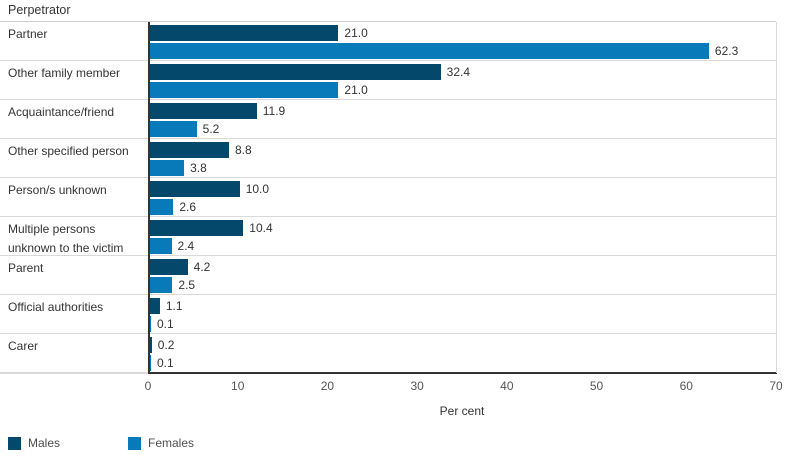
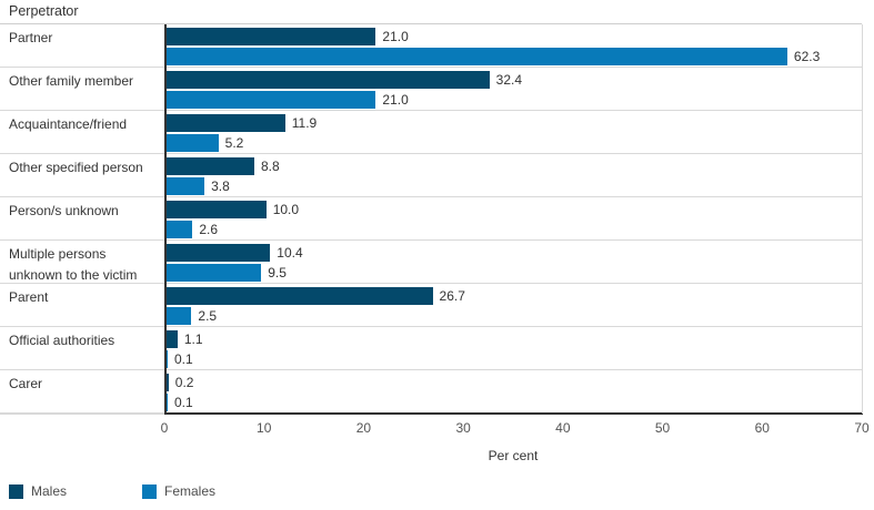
Females/Multiple persons unknown to the victim: 2.4 -> 9.5
Males/Parent: 4.2 -> 26.7
